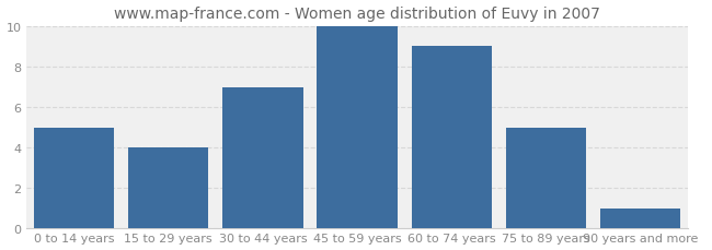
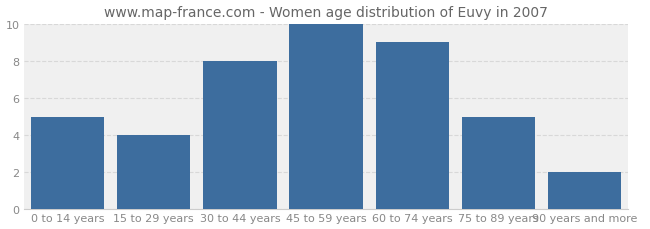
30 to 44 years: 7 -> 8
90 years and more: 1 -> 2
